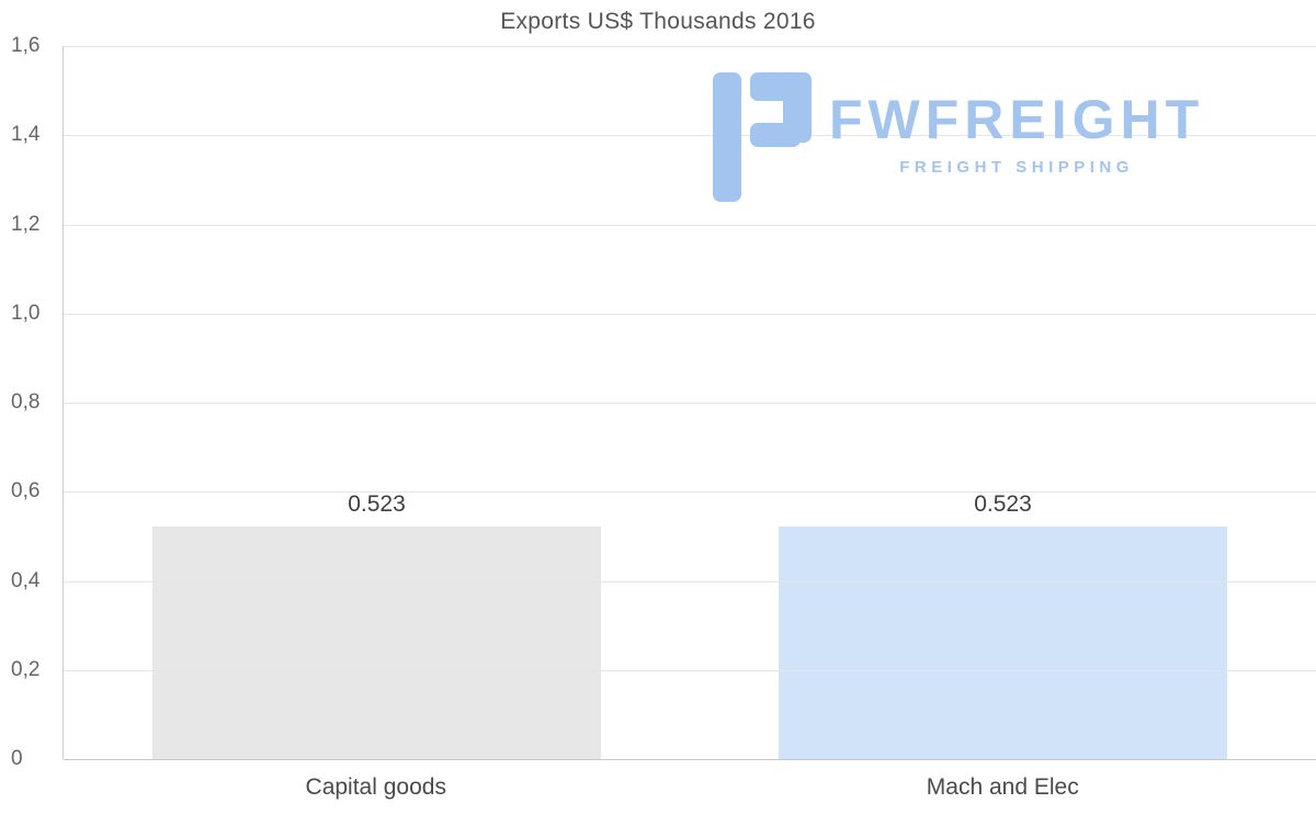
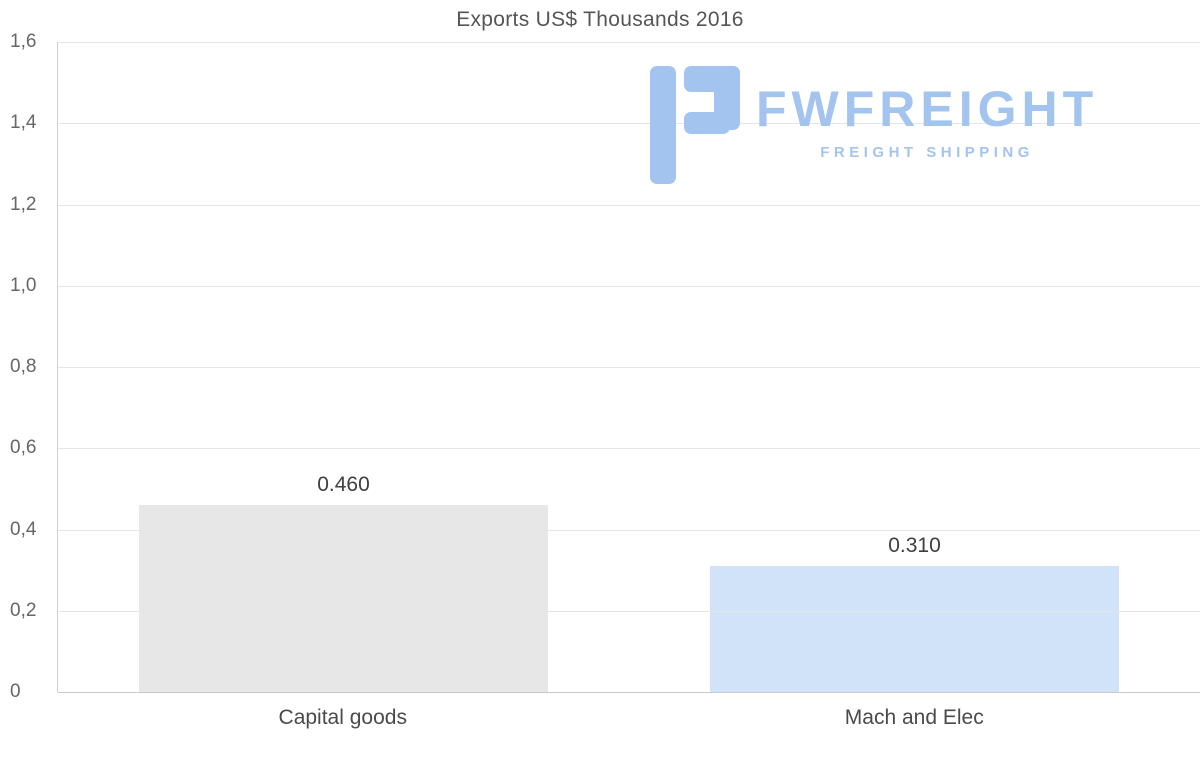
Capital goods: 0.523 -> 0.460
Mach and Elec: 0.523 -> 0.310
